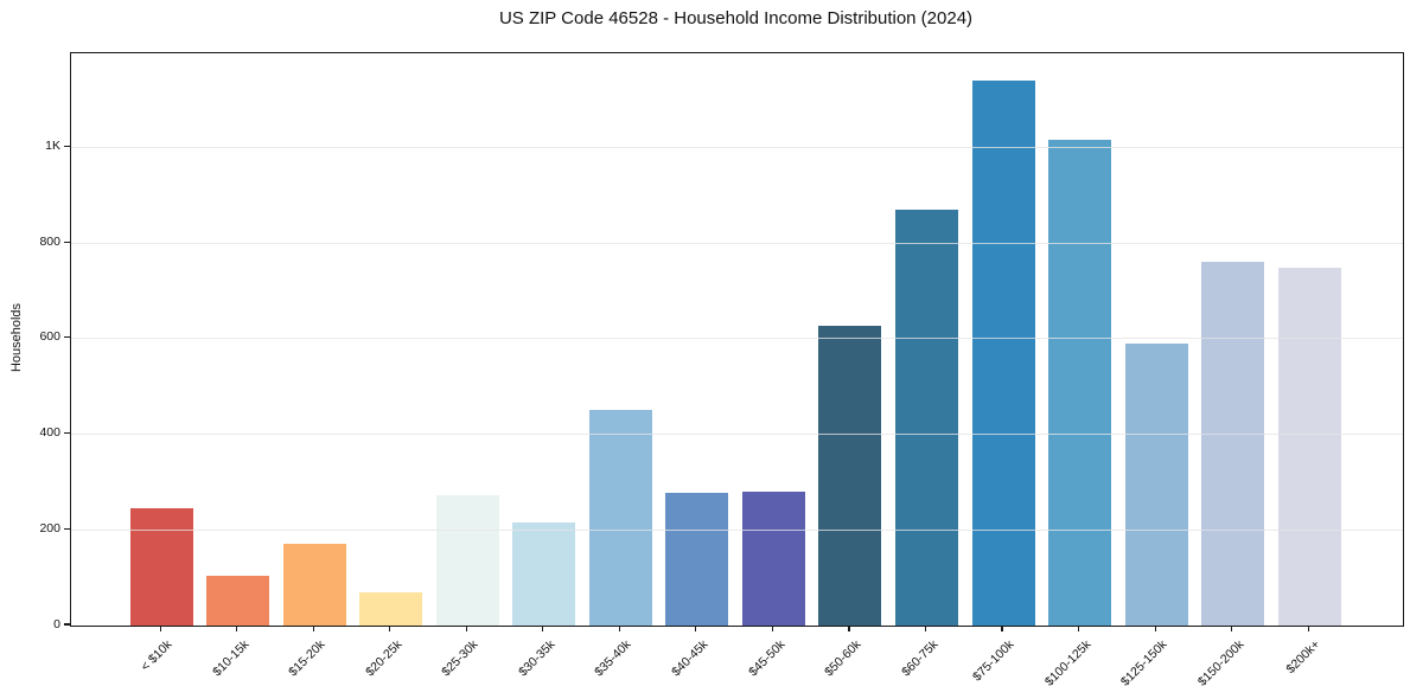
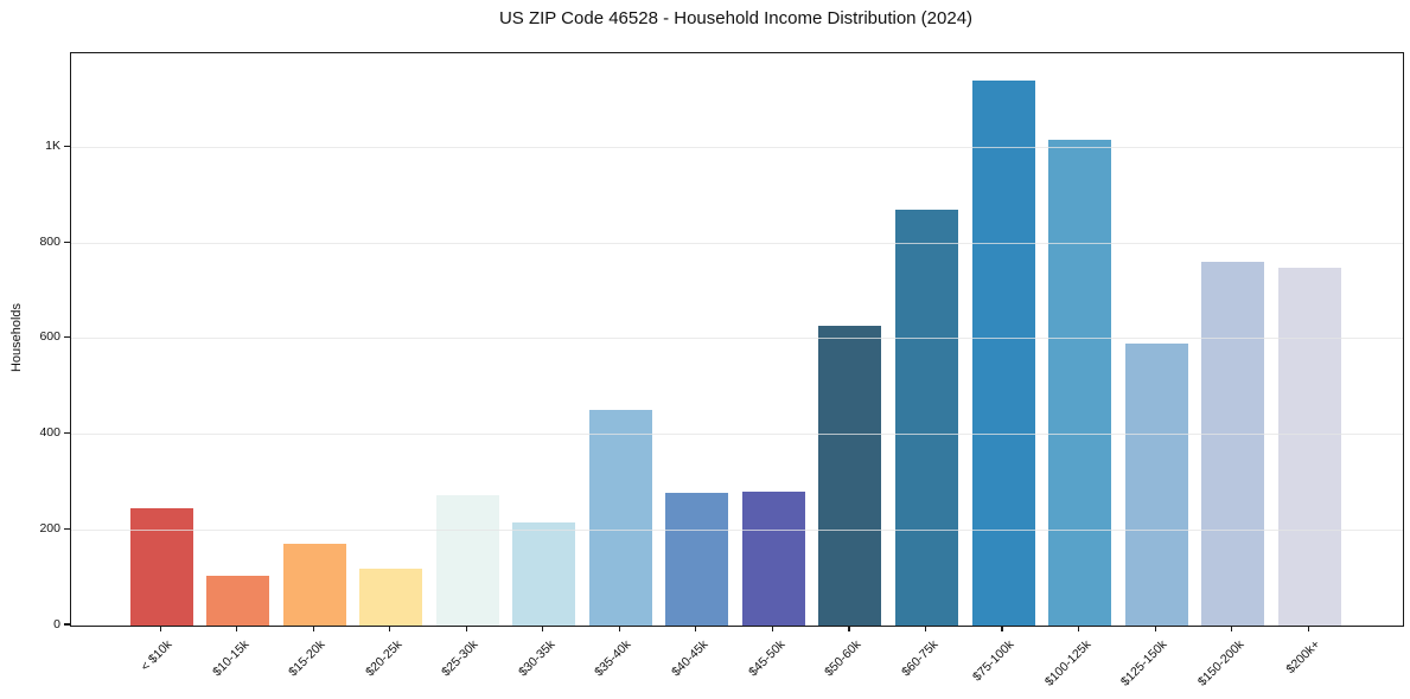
$20-25k: 70 -> 120
